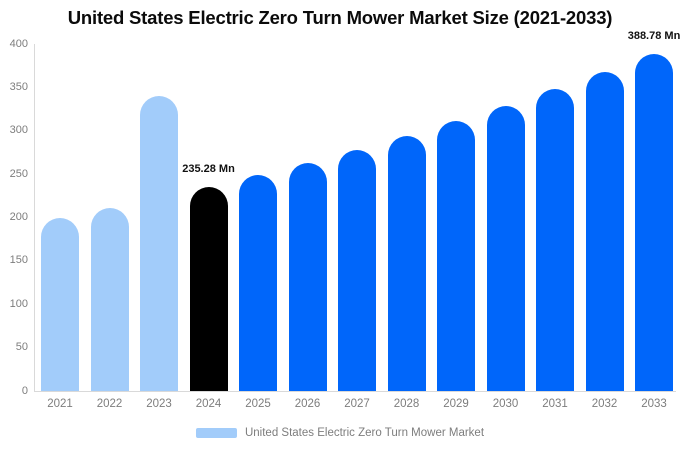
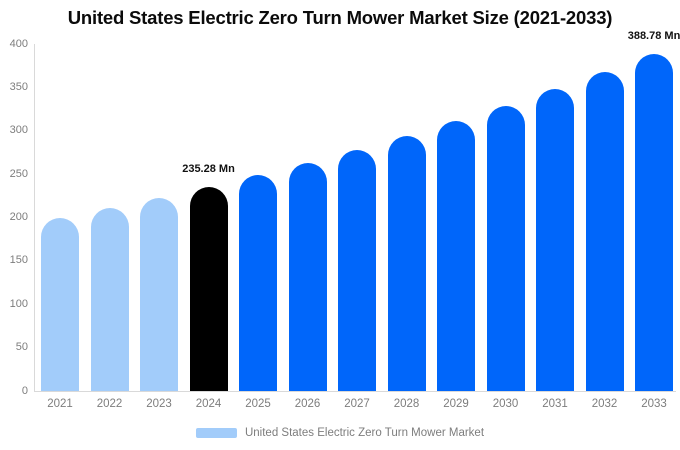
2023: 340 -> 220
